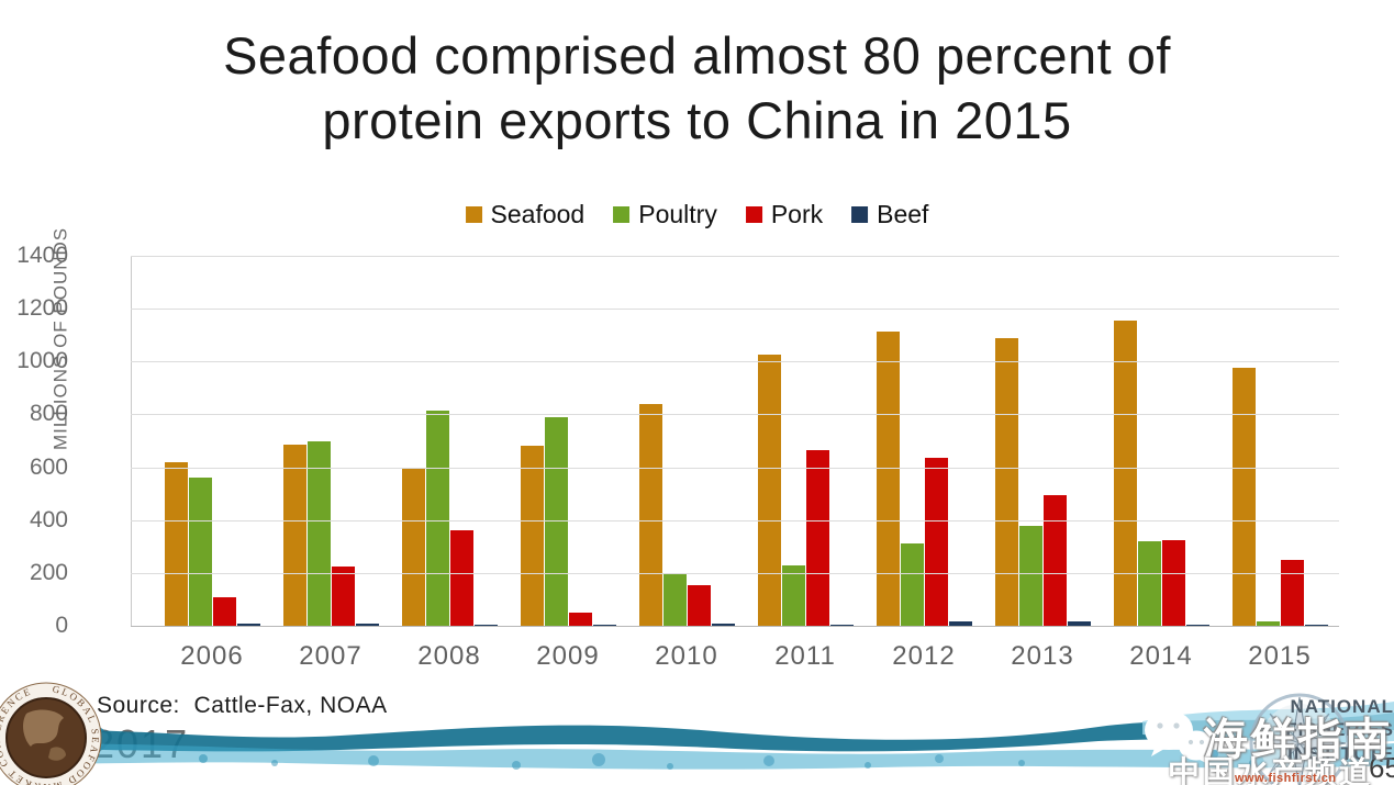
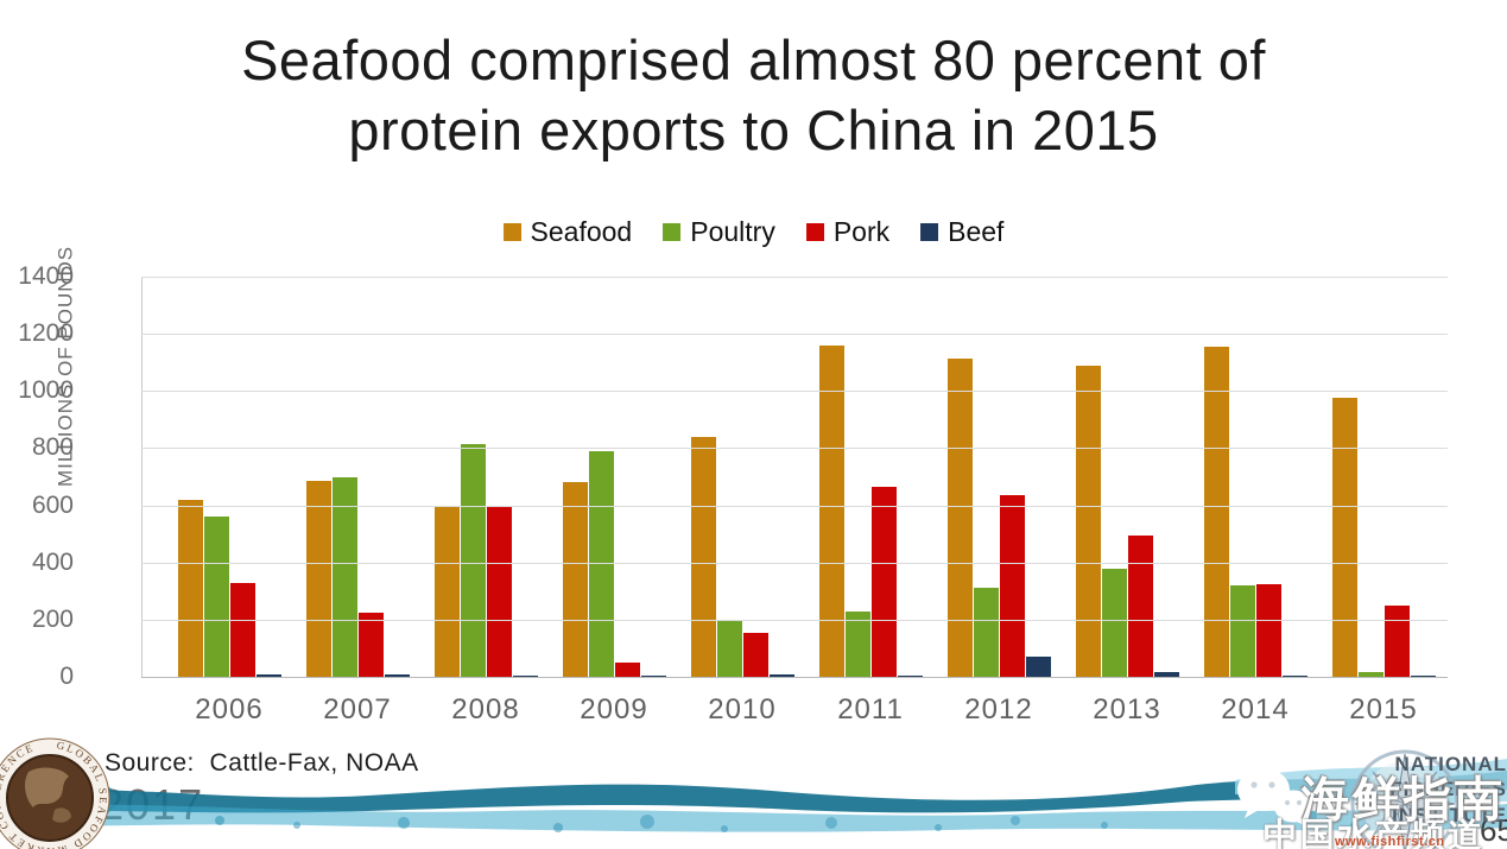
Pork/2006: 110 -> 330
Pork/2008: 360 -> 600
Seafood/2011: 1020 -> 1160
Beef/2012: 20 -> 70
